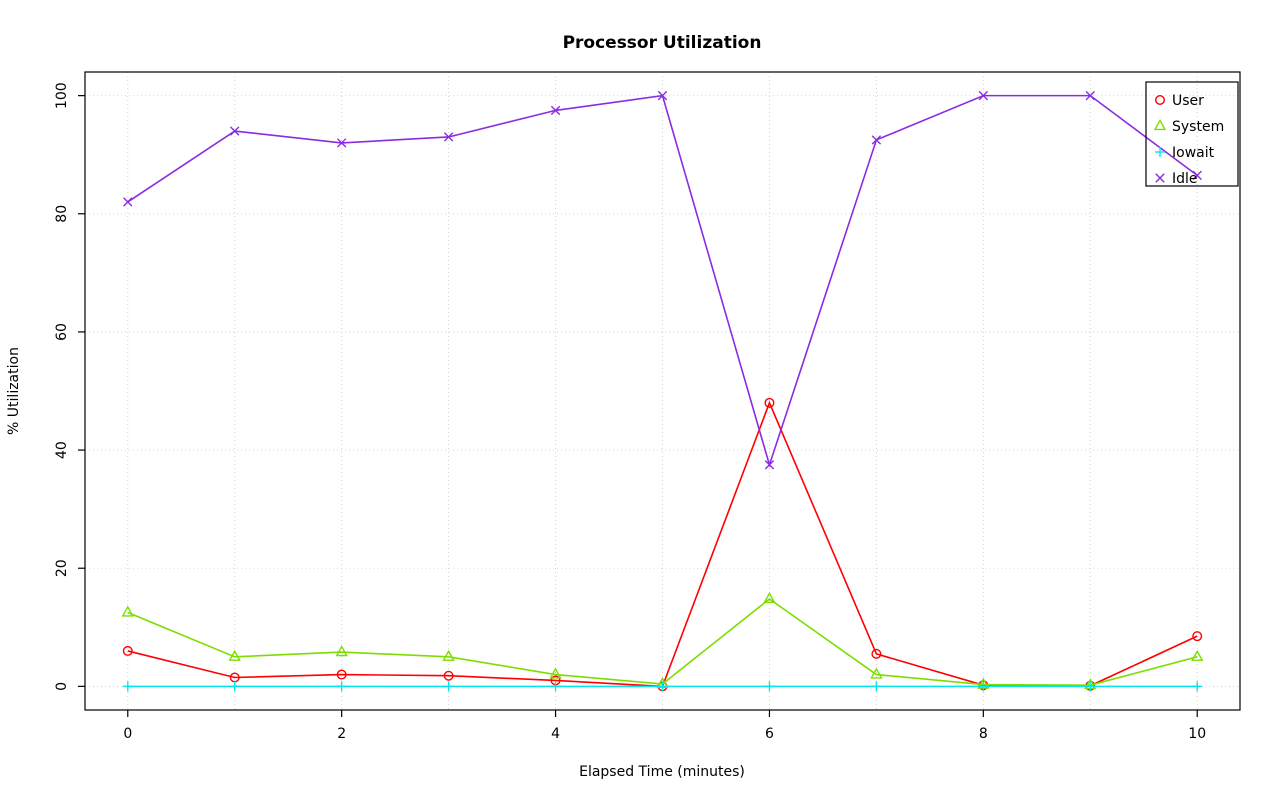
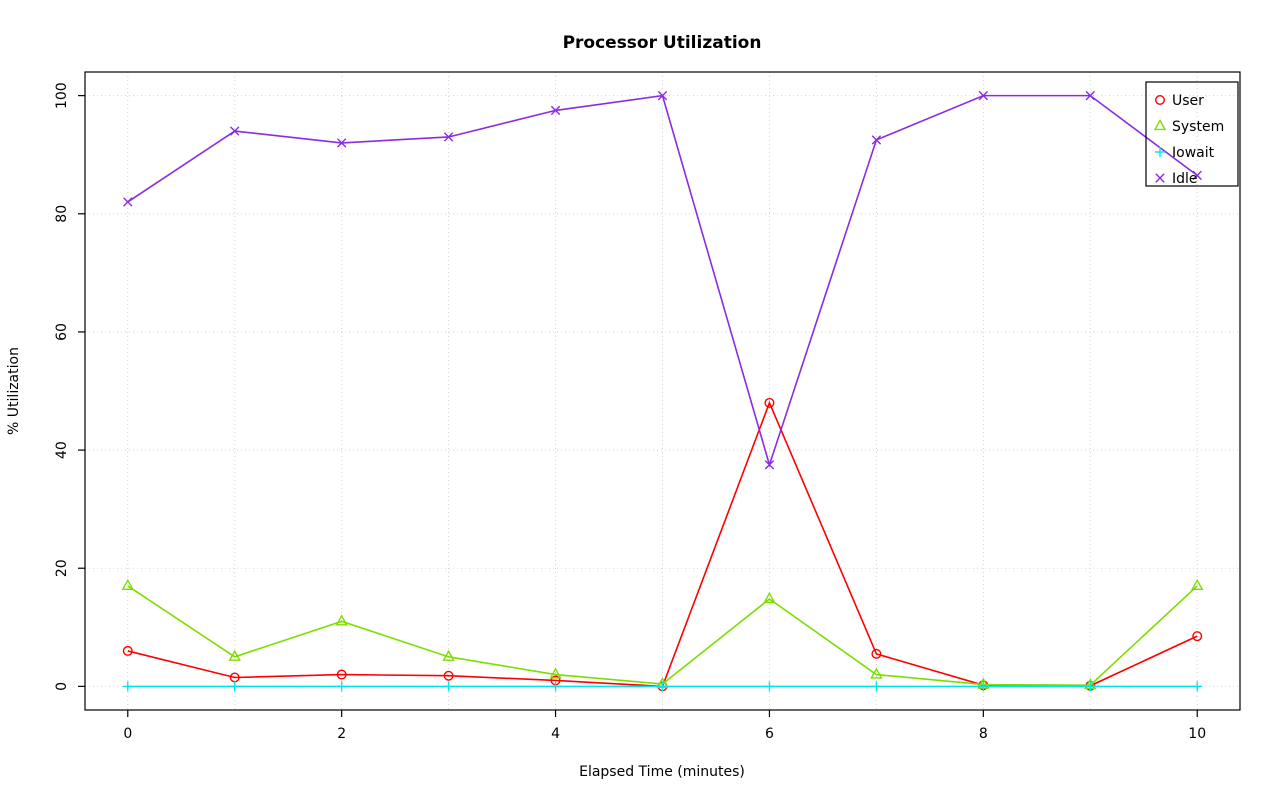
System/0: 12 -> 17
System/2: 6 -> 11
System/10: 5 -> 17
